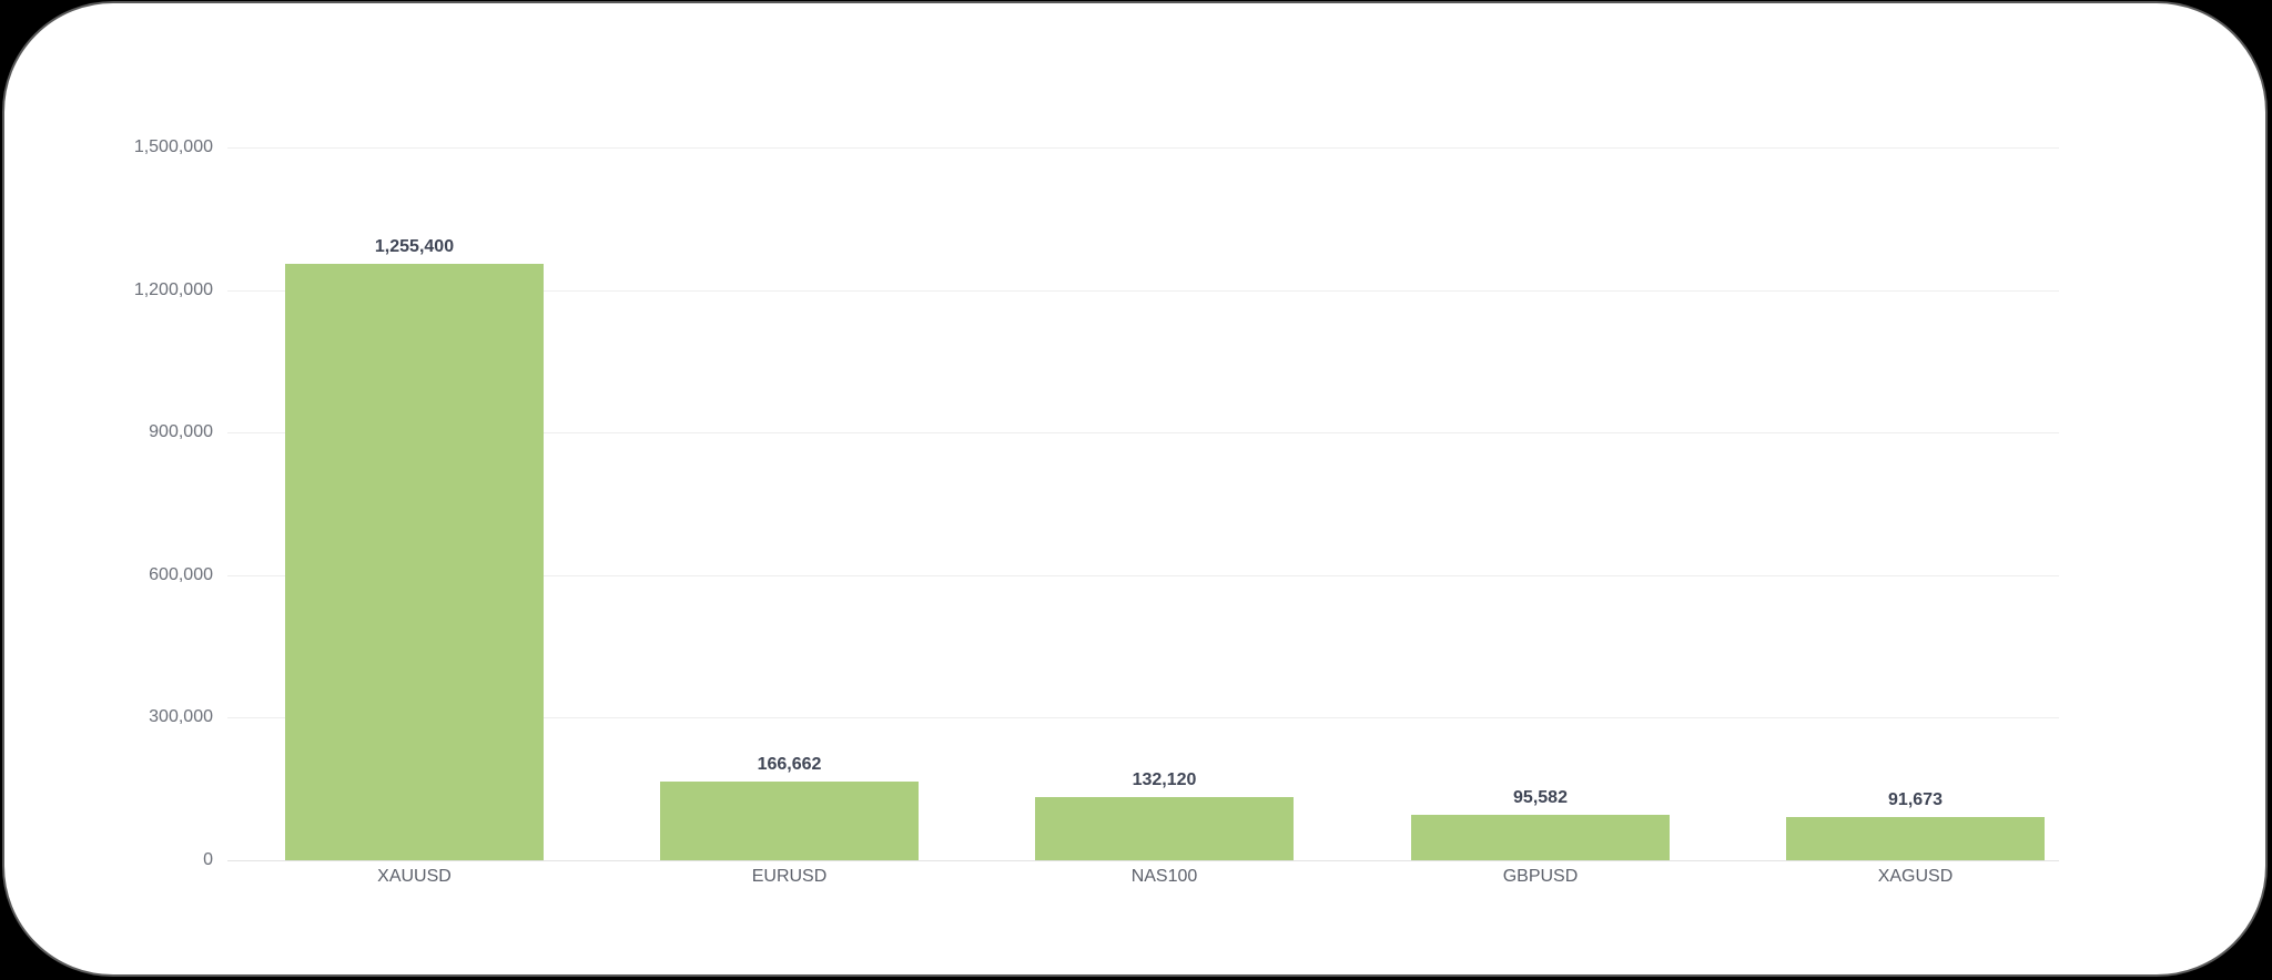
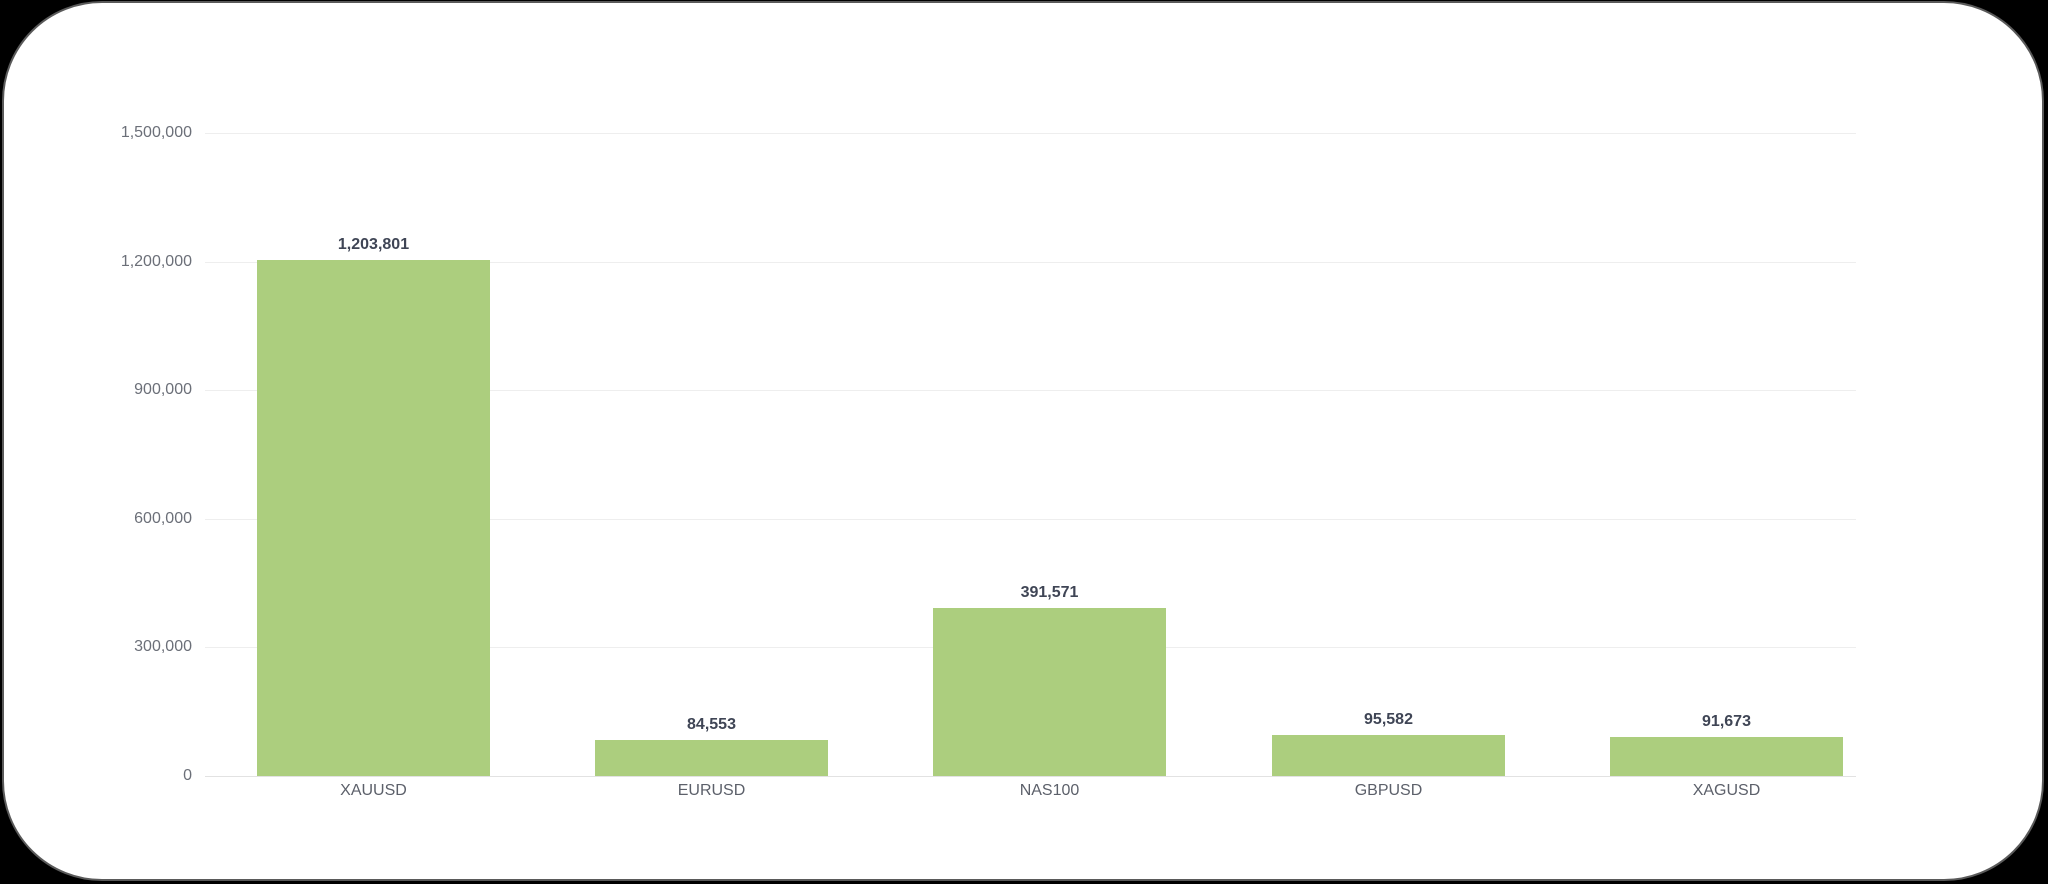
XAUUSD: 1,255,400 -> 1,203,801
EURUSD: 166,662 -> 84,553
NAS100: 132,120 -> 391,571
